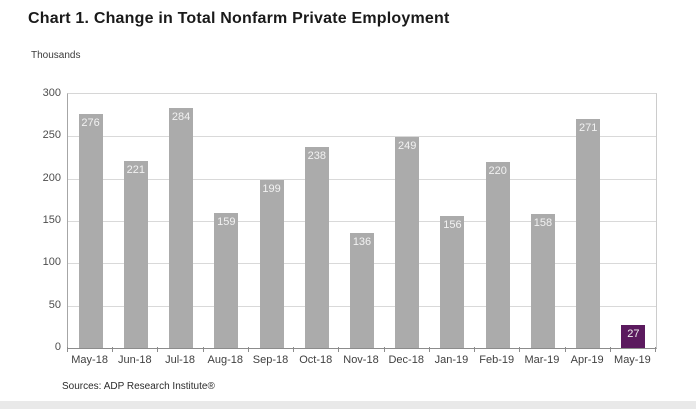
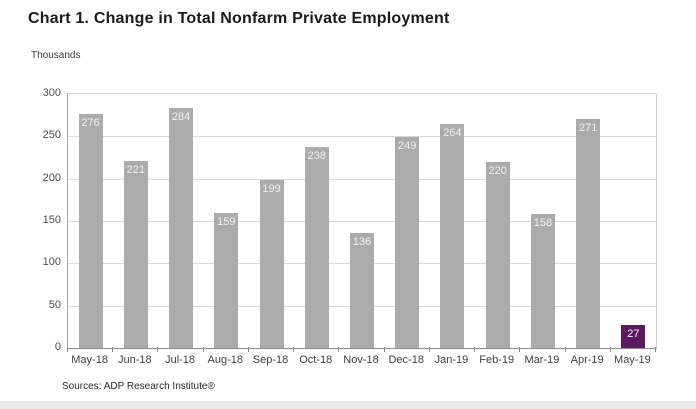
Jan-19: 156 -> 264
